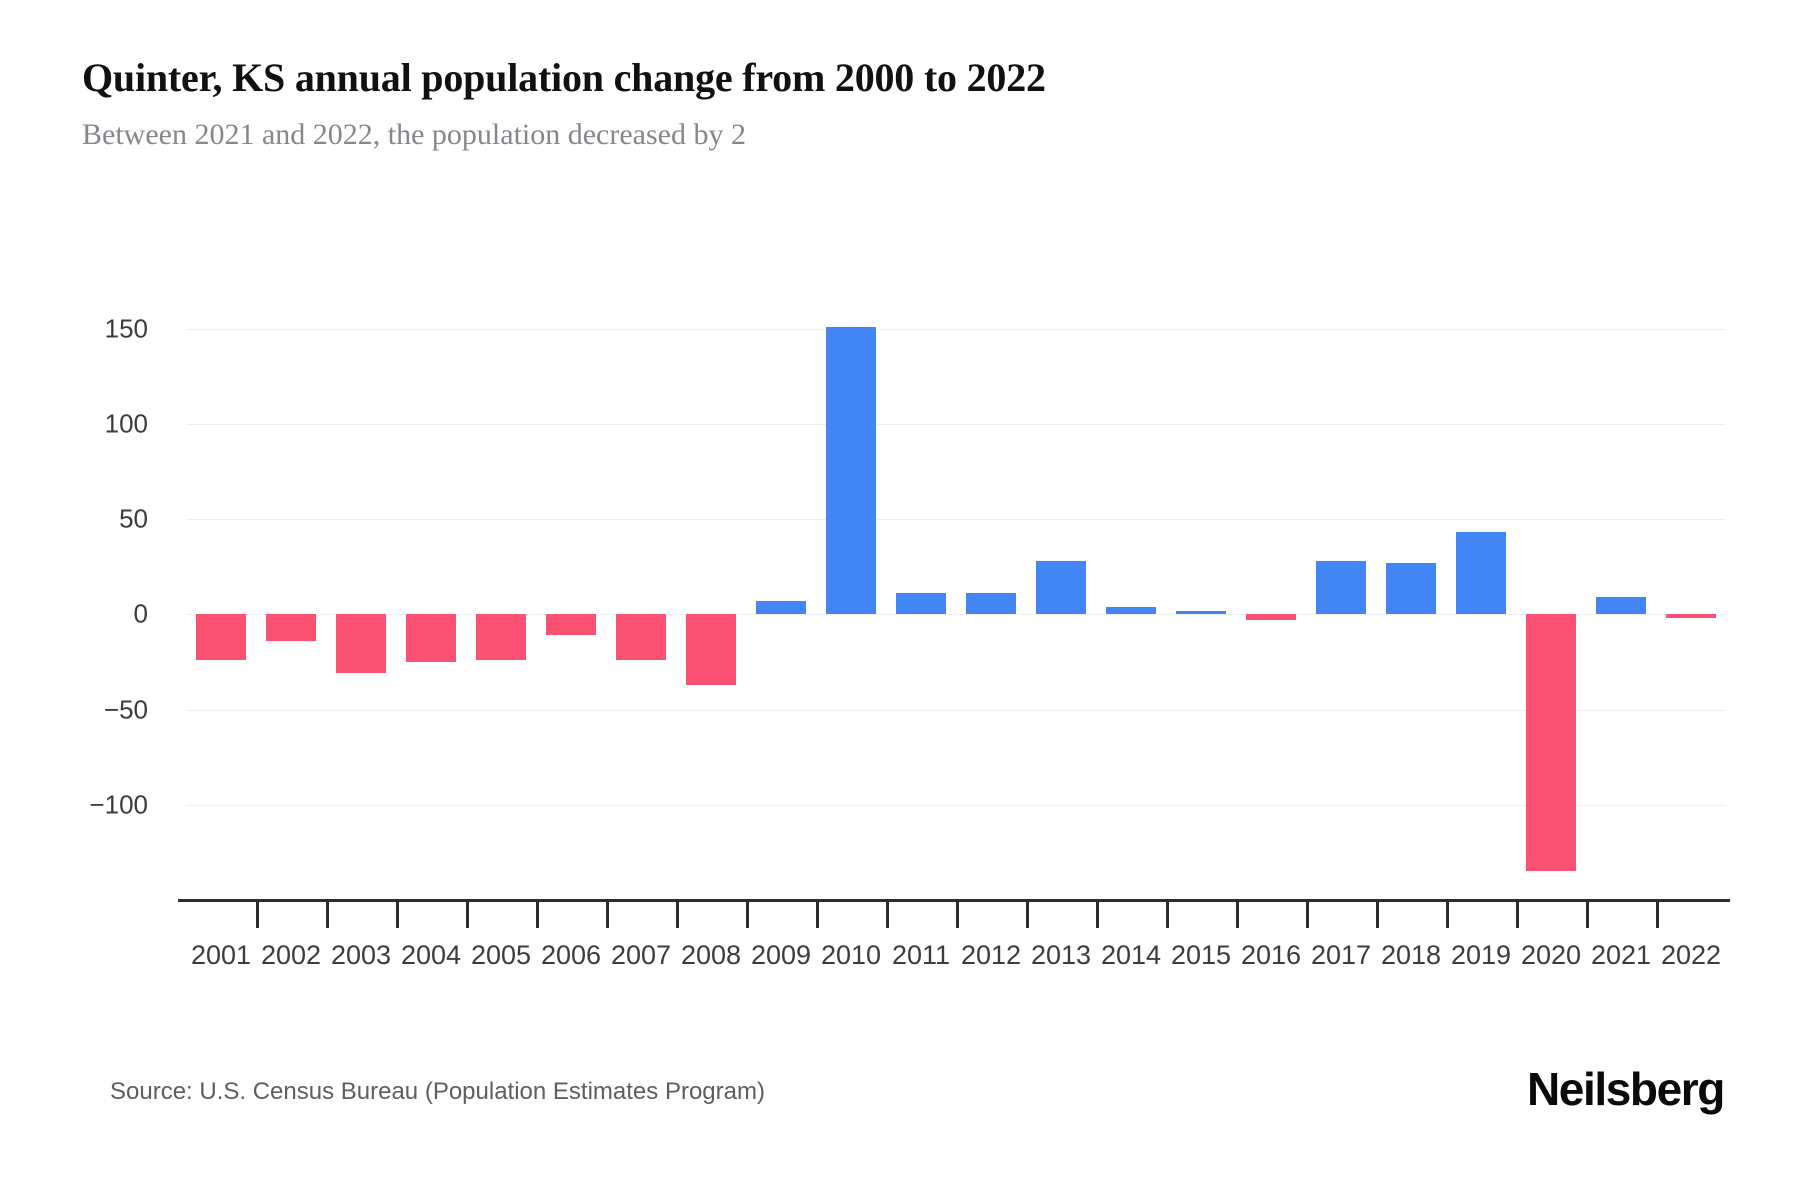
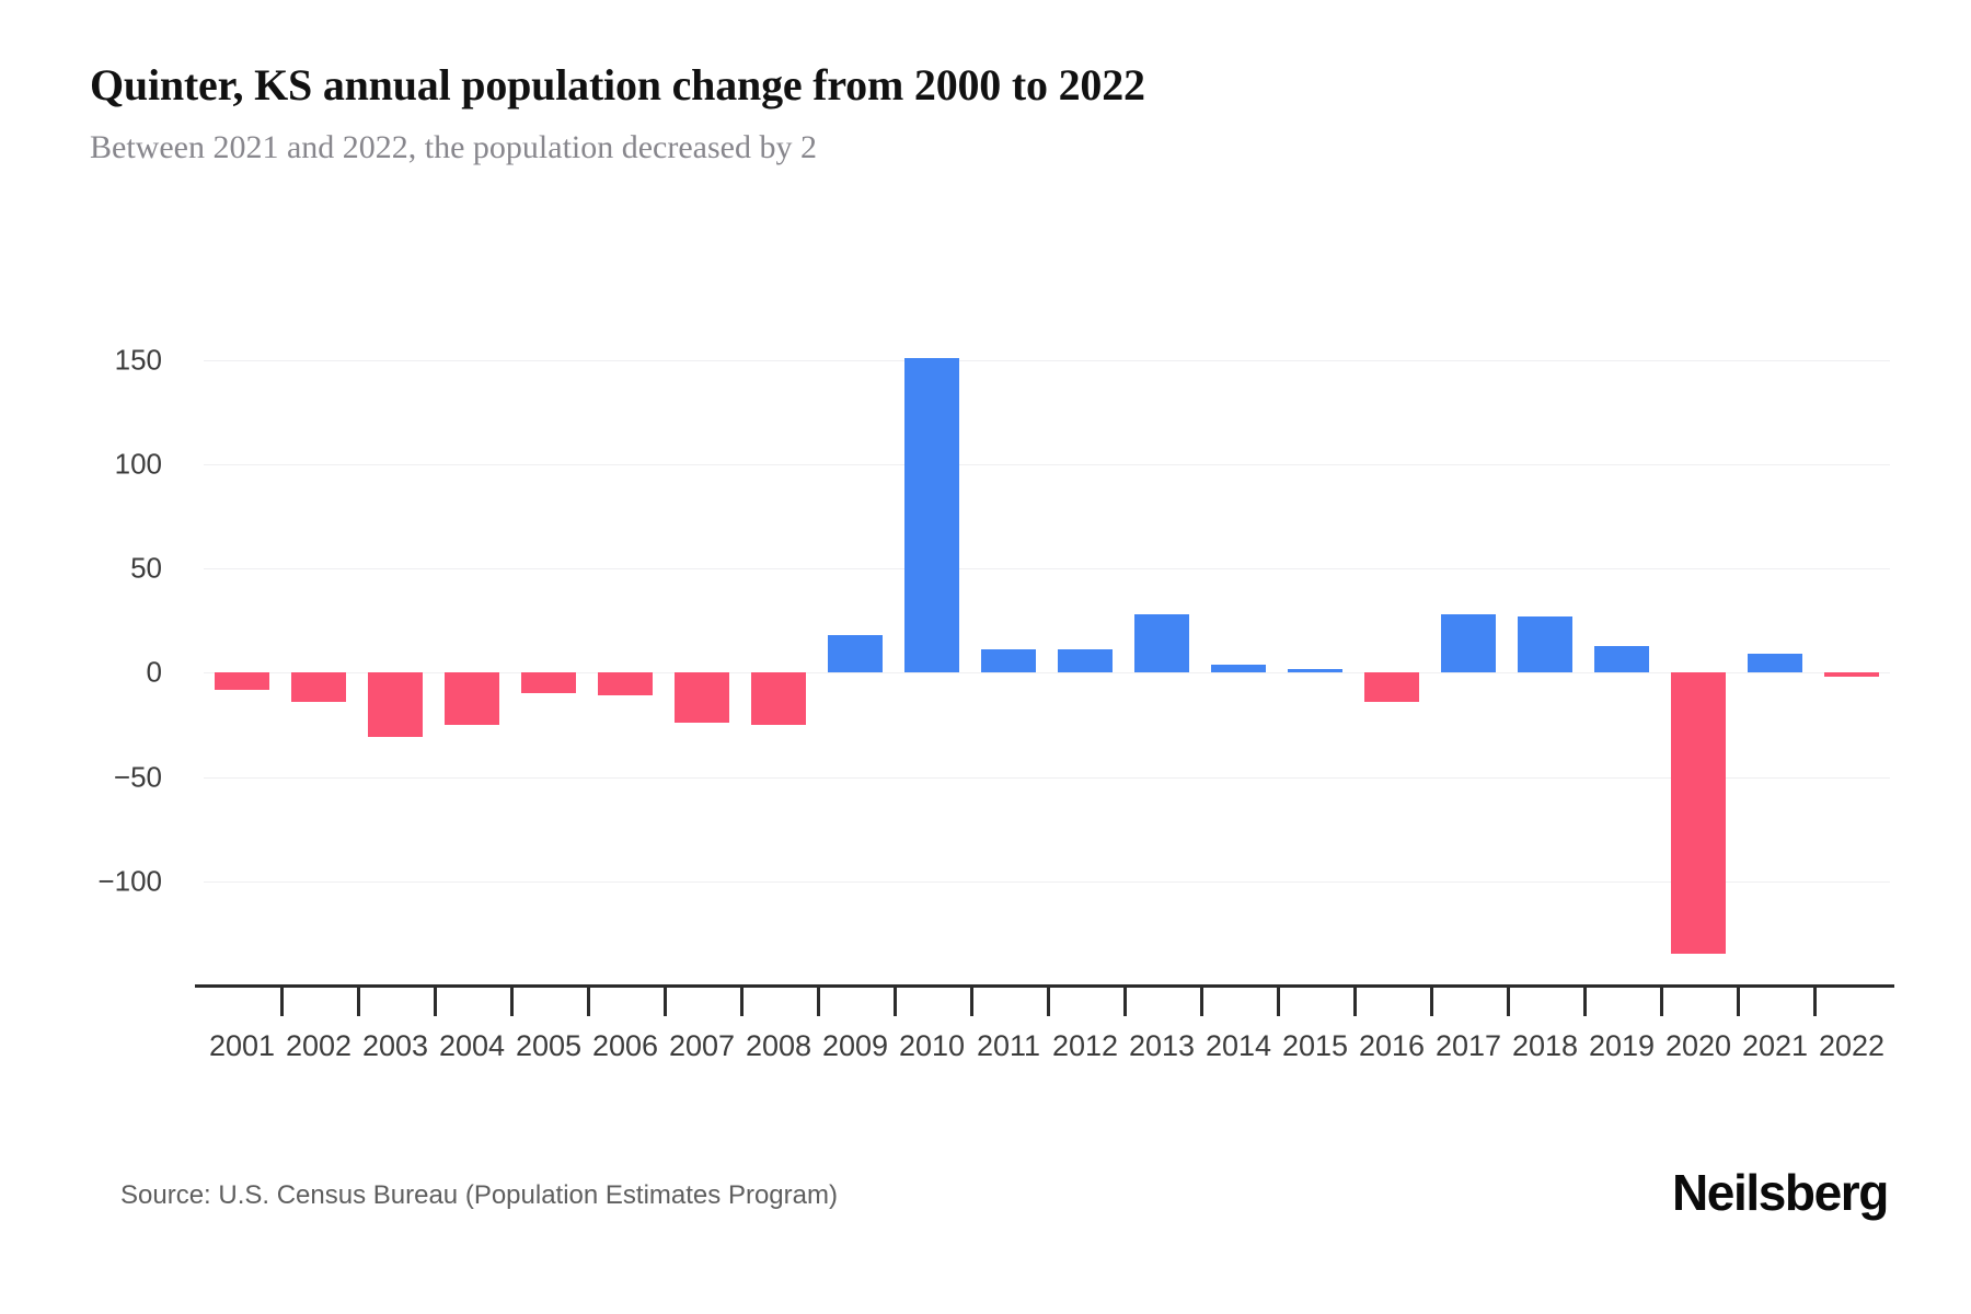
2001: -24 -> -8
2005: -24 -> -10
2008: -37 -> -25
2009: 7 -> 18
2016: -3 -> -14
2019: 43 -> 13
